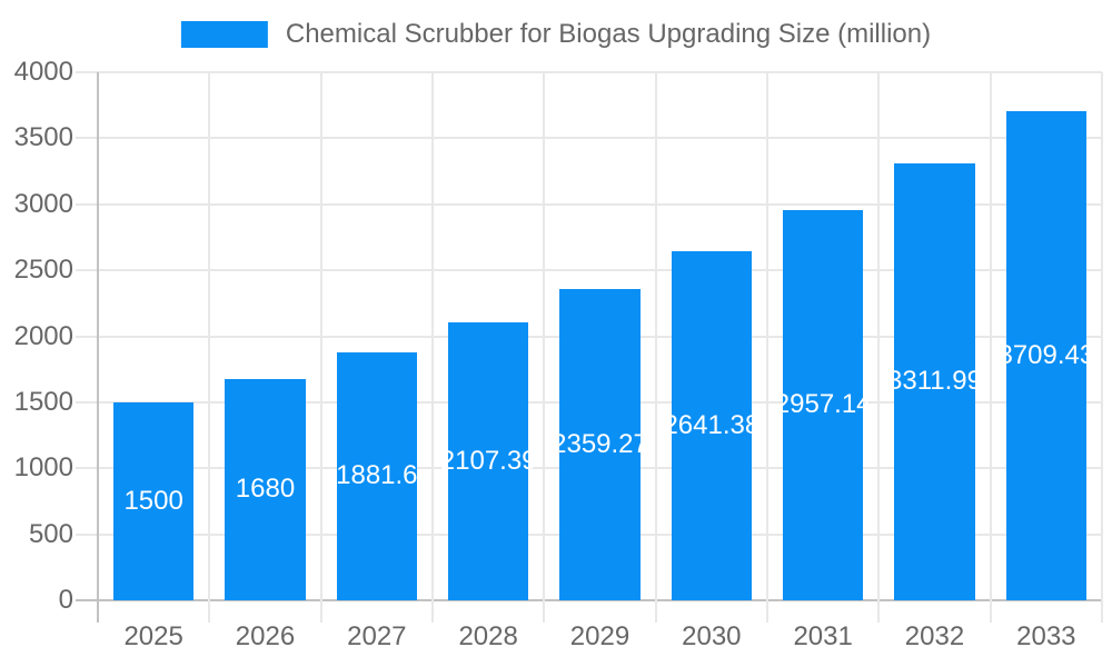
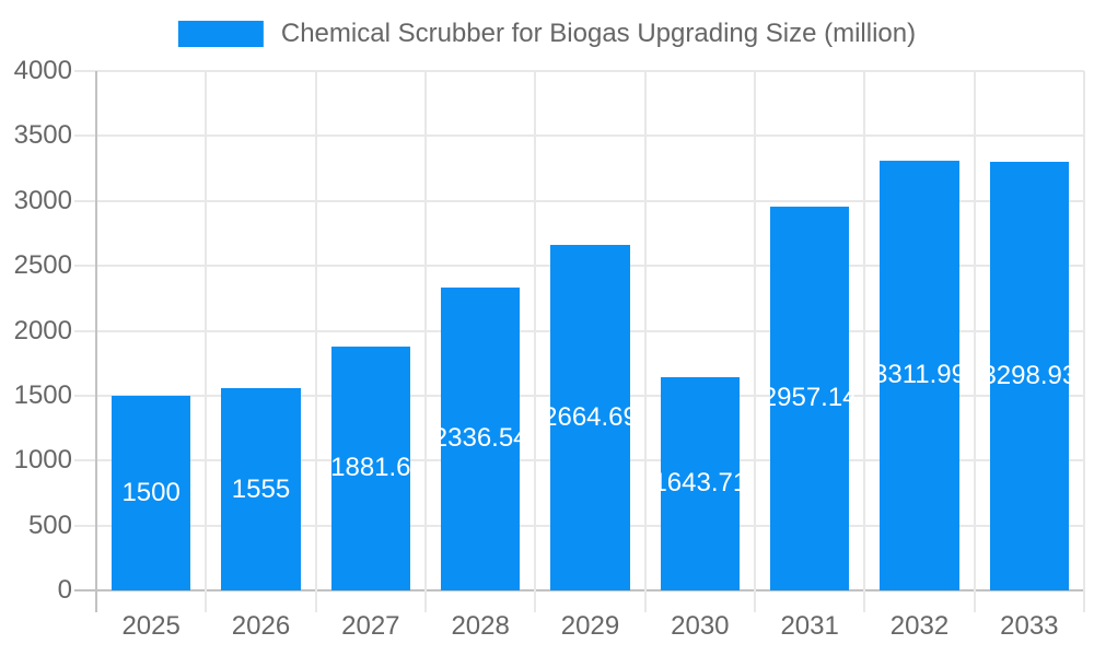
2026: 1680 -> 1555
2028: 2107.39 -> 2336.54
2029: 2359.27 -> 2664.69
2030: 2641.38 -> 1643.71
2033: 3709.43 -> 3298.93
